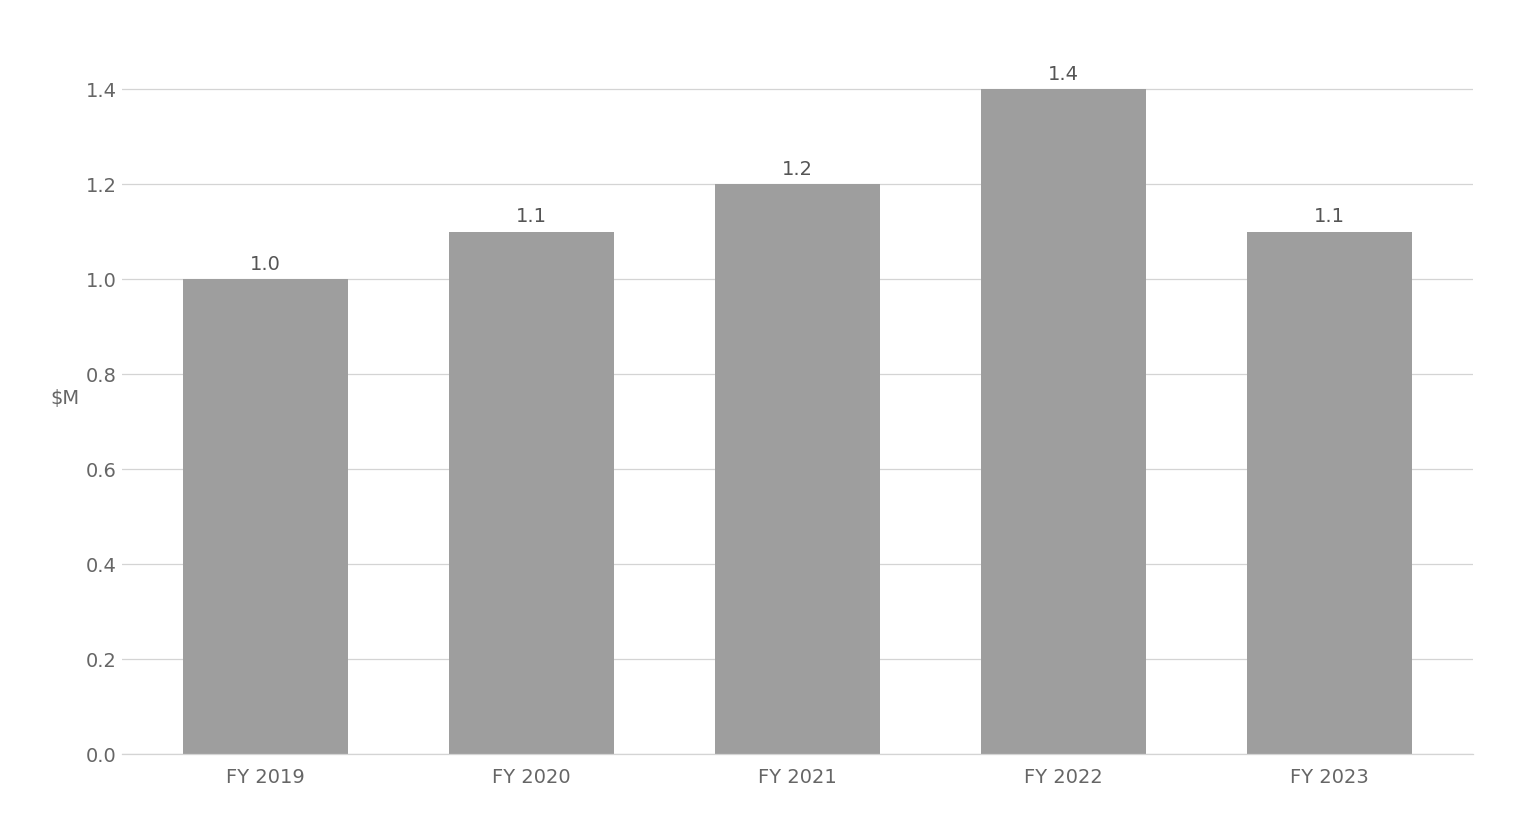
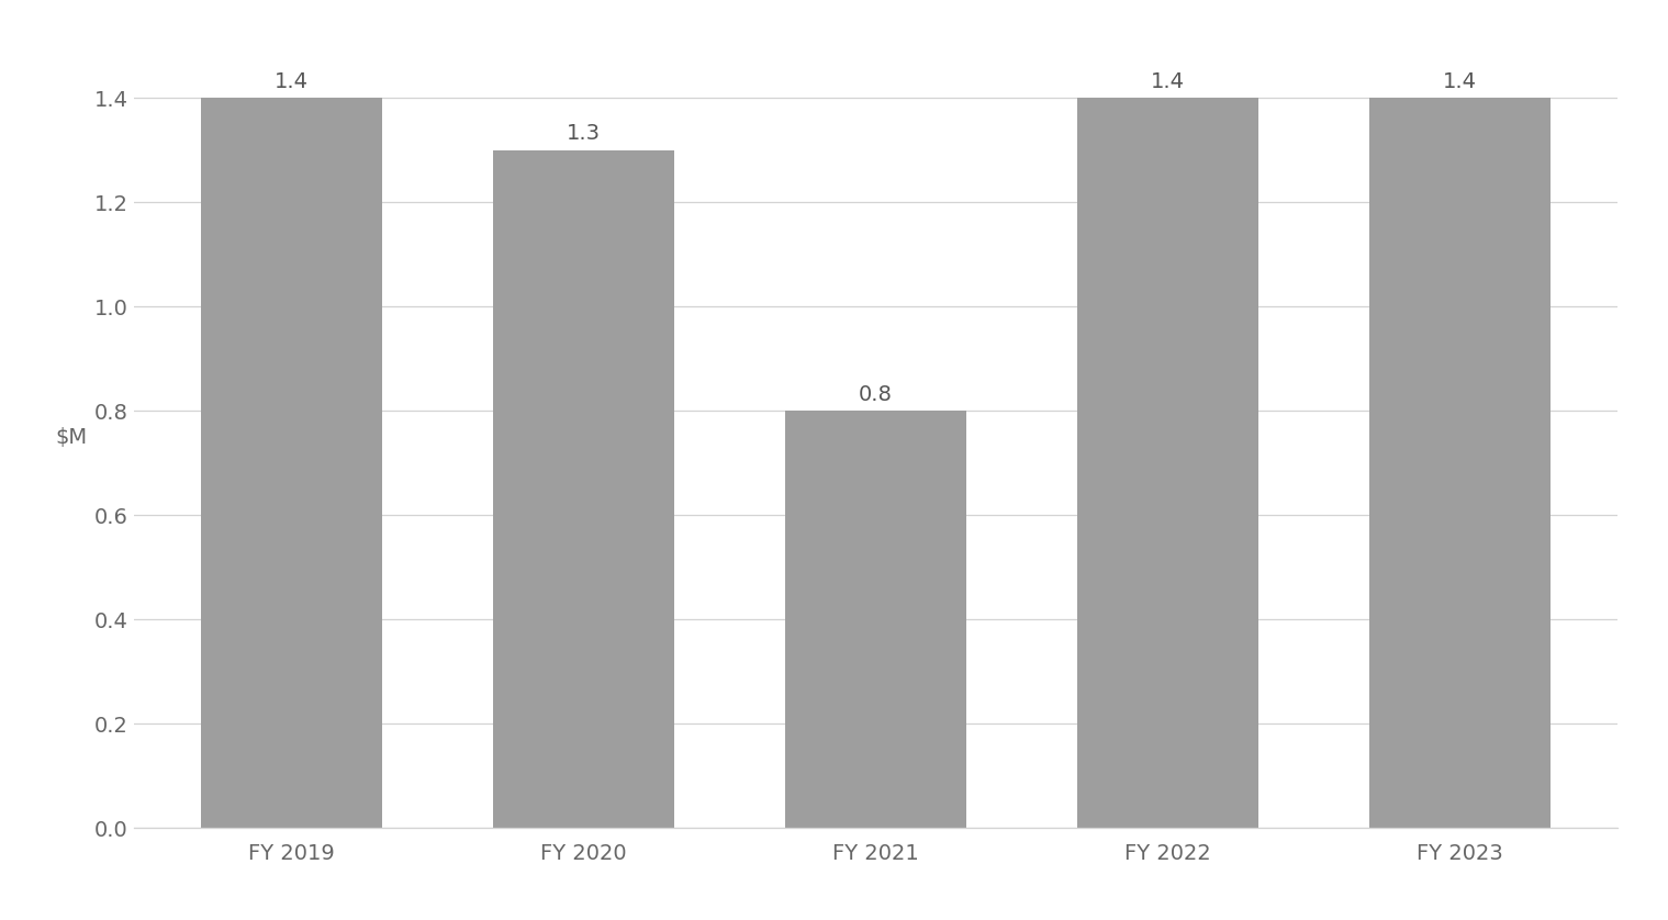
FY 2019: 1.0 -> 1.4
FY 2020: 1.1 -> 1.3
FY 2021: 1.2 -> 0.8
FY 2023: 1.1 -> 1.4
